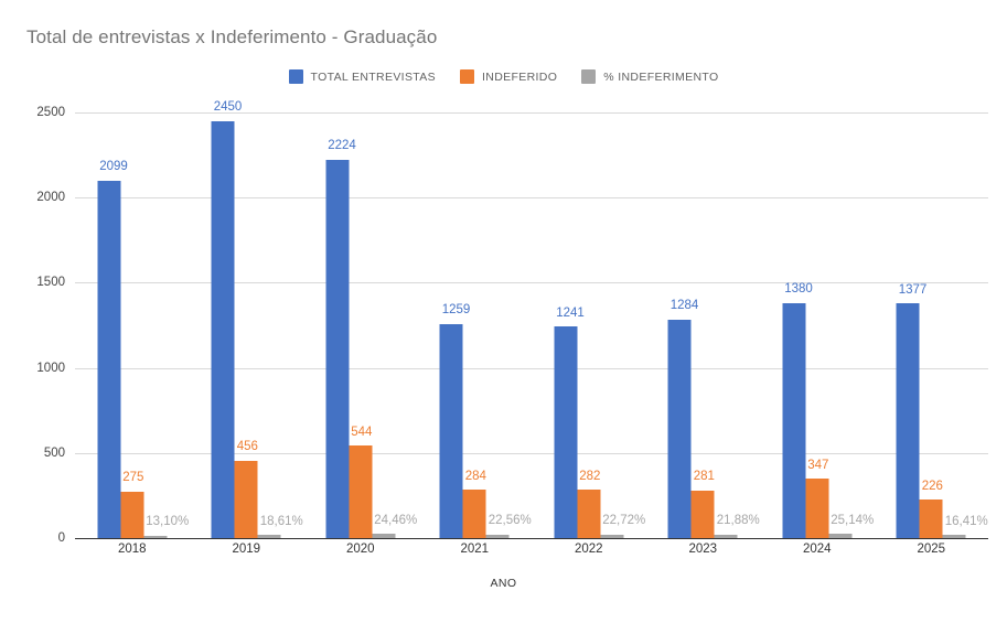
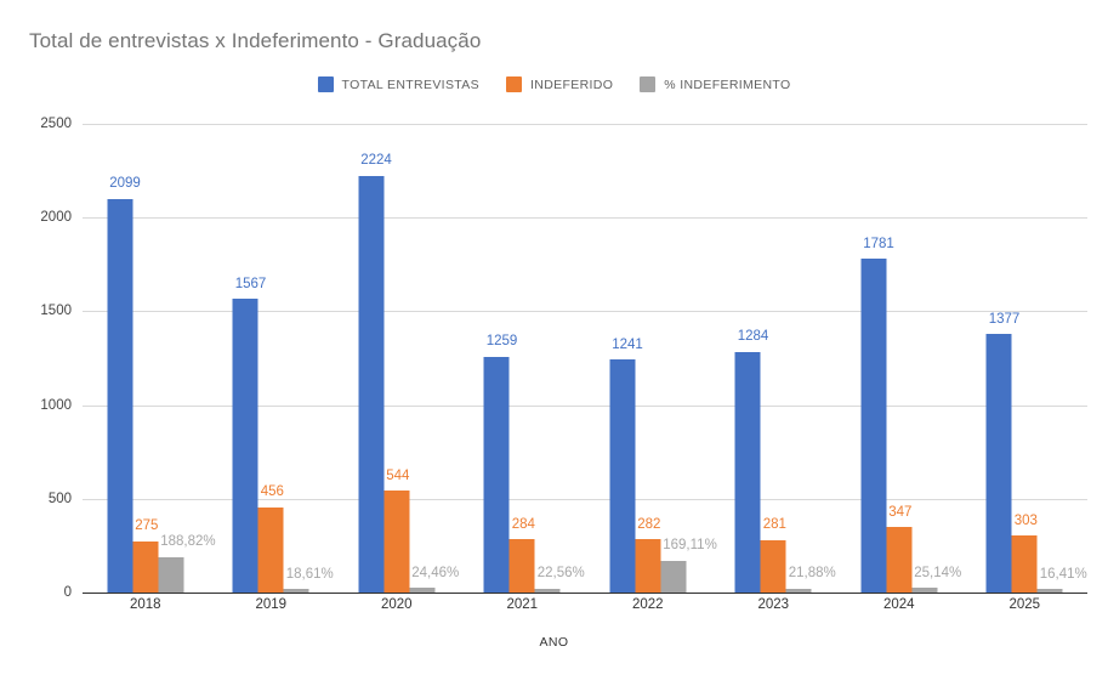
% INDEFERIMENTO/2018: 13,10% -> 188,82%
TOTAL ENTREVISTAS/2019: 2450 -> 1567
% INDEFERIMENTO/2022: 22,72% -> 169,11%
TOTAL ENTREVISTAS/2024: 1380 -> 1781
INDEFERIDO/2025: 226 -> 303
